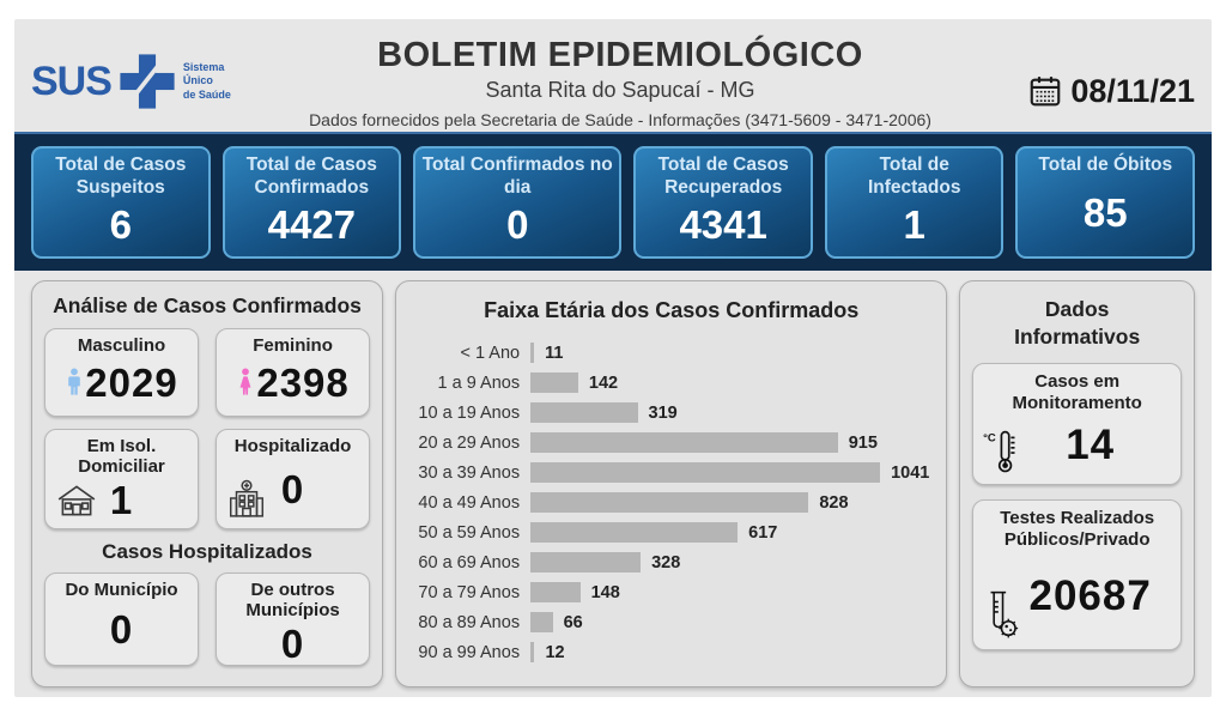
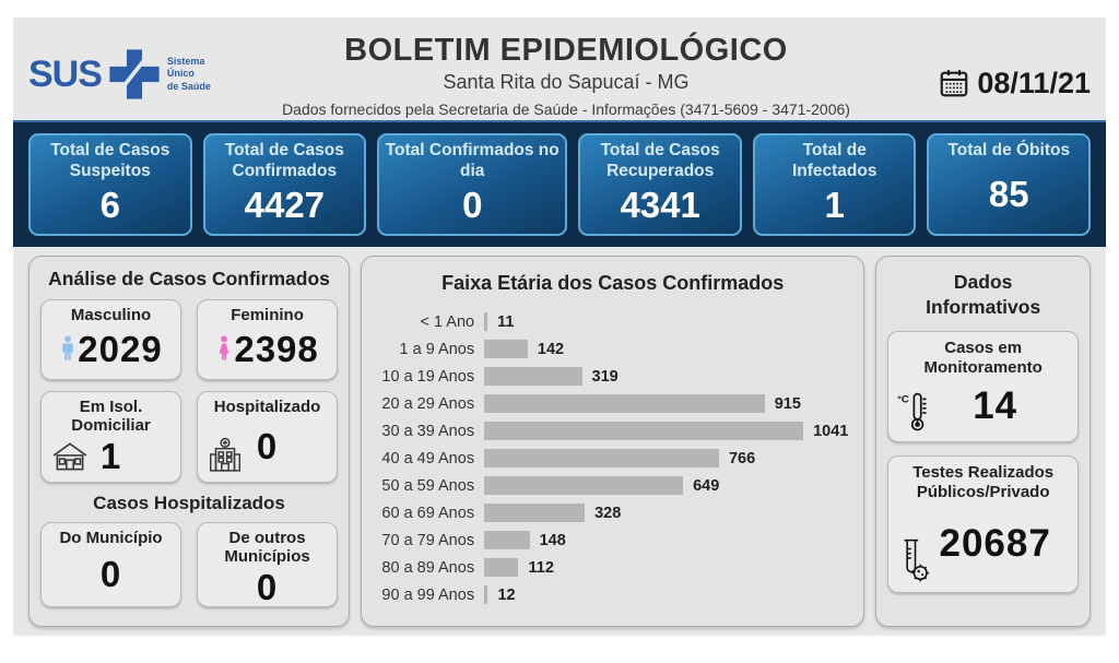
40 a 49 Anos: 828 -> 766
50 a 59 Anos: 617 -> 649
80 a 89 Anos: 66 -> 112
